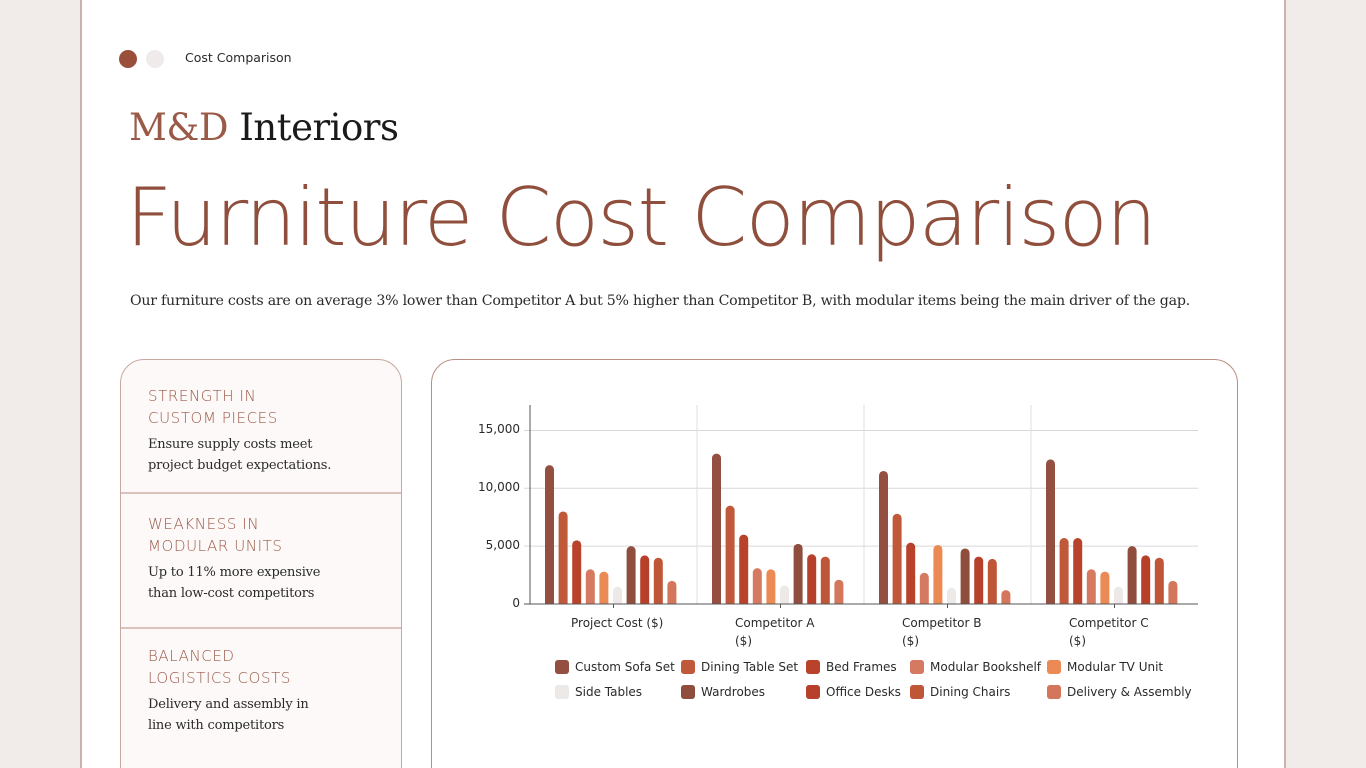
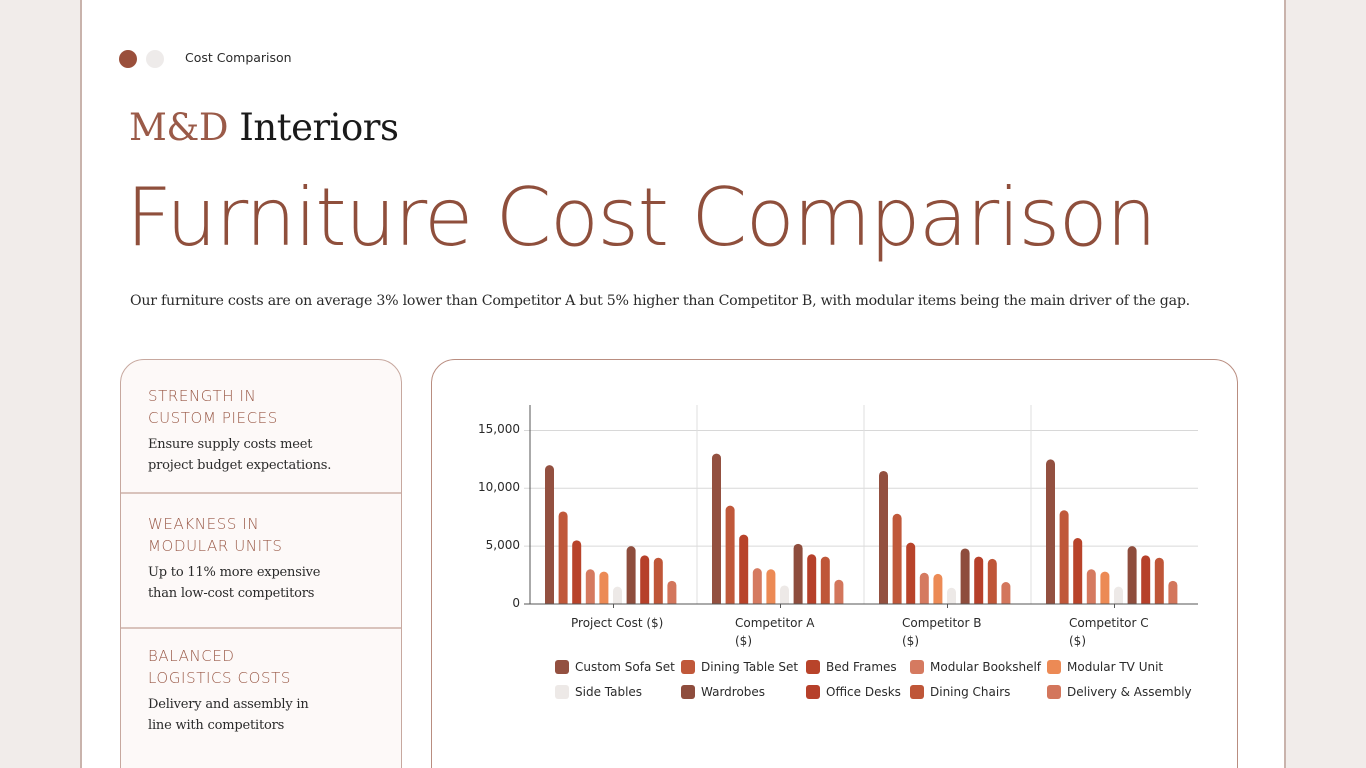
Modular TV Unit/Competitor B ($): 5100 -> 2600
Delivery & Assembly/Competitor B ($): 1200 -> 1900
Dining Table Set/Competitor C ($): 5700 -> 8100
